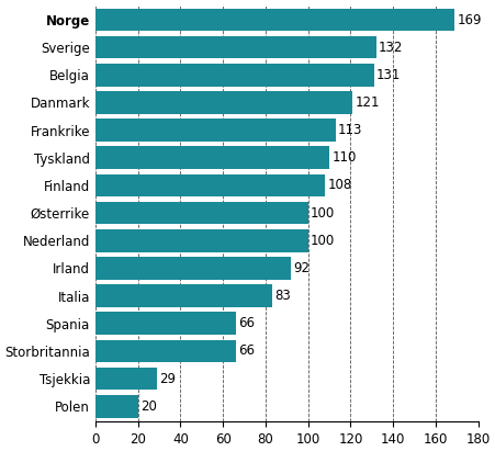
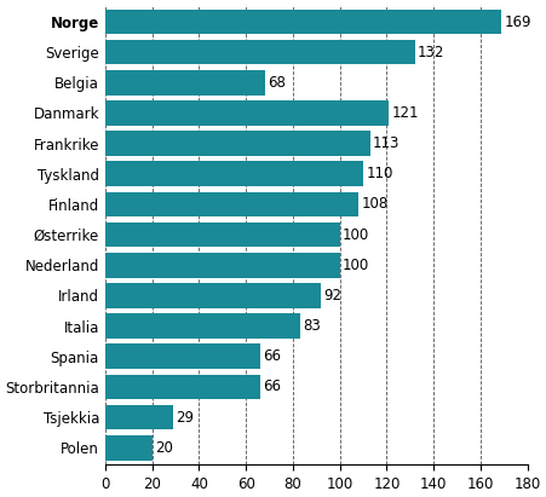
Belgia: 131 -> 68
